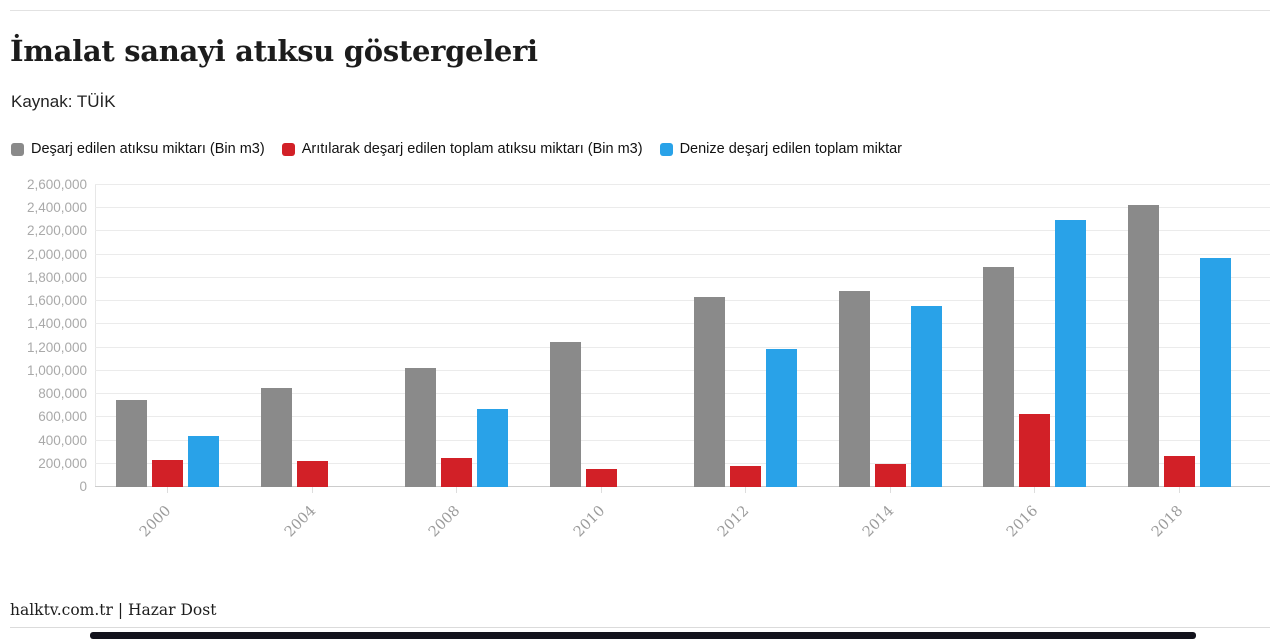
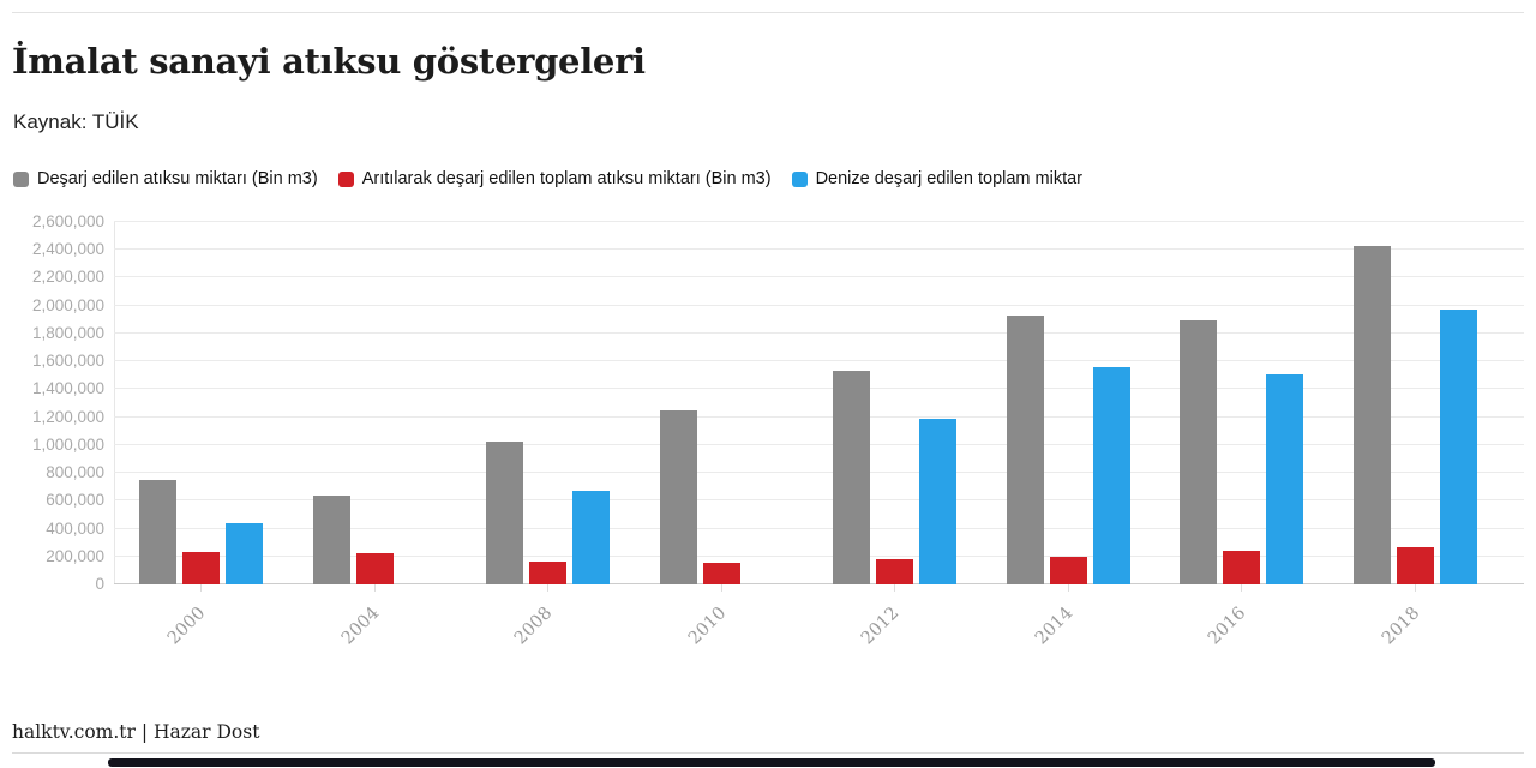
Deşarj edilen atıksu miktarı (Bin m3)/2004: 850000 -> 640000
Arıtılarak deşarj edilen toplam atıksu miktarı (Bin m3)/2008: 250000 -> 160000
Deşarj edilen atıksu miktarı (Bin m3)/2012: 1640000 -> 1530000
Deşarj edilen atıksu miktarı (Bin m3)/2014: 1690000 -> 1930000
Arıtılarak deşarj edilen toplam atıksu miktarı (Bin m3)/2016: 630000 -> 240000
Denize deşarj edilen toplam miktar/2016: 2300000 -> 1510000
